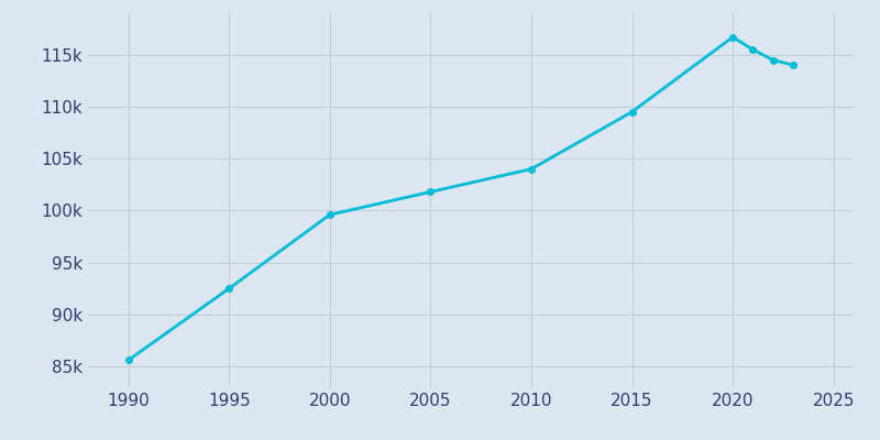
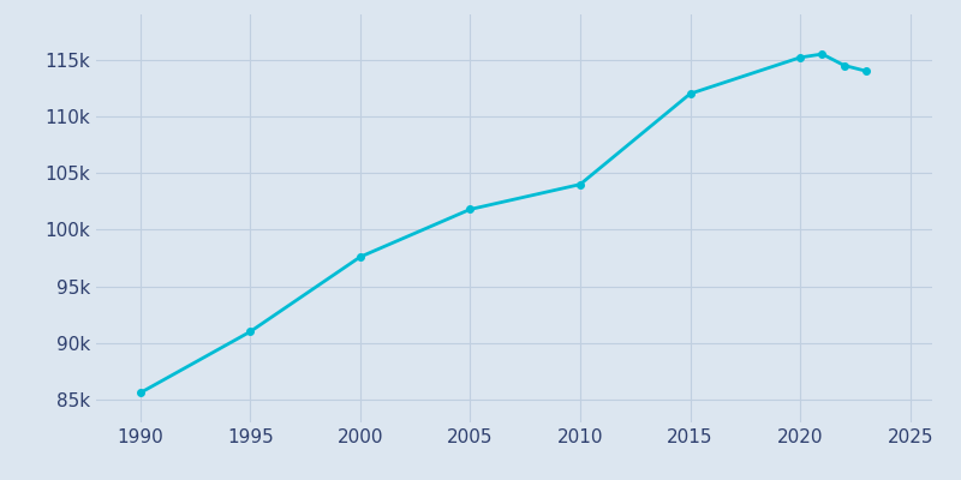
1995: 92.5k -> 91.0k
2000: 99.6k -> 97.6k
2015: 109.5k -> 112.0k
2020: 116.7k -> 115.2k
